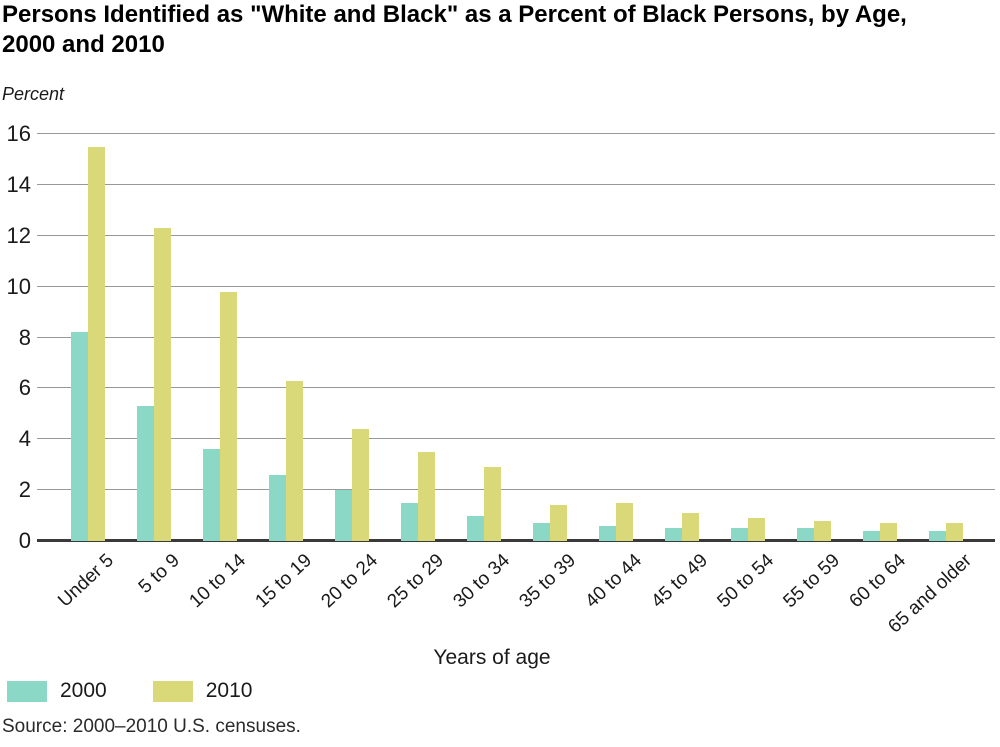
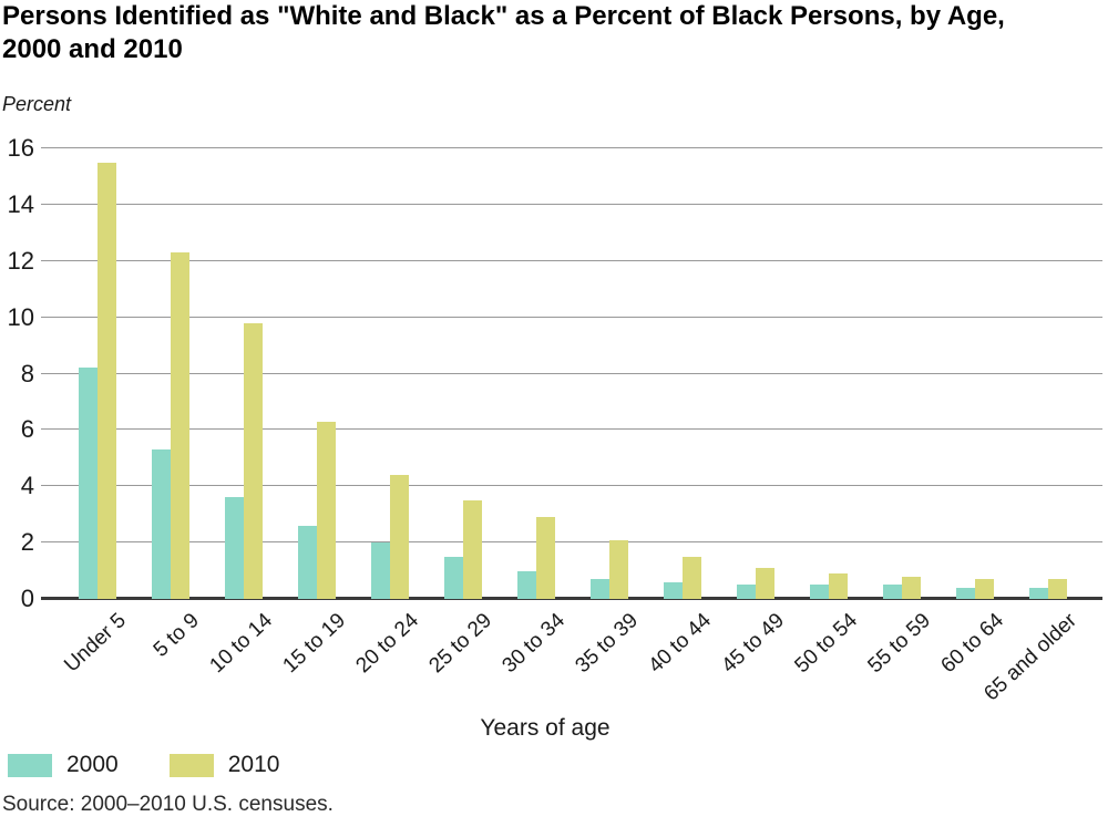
2010/35 to 39: 1.4 -> 2.1
